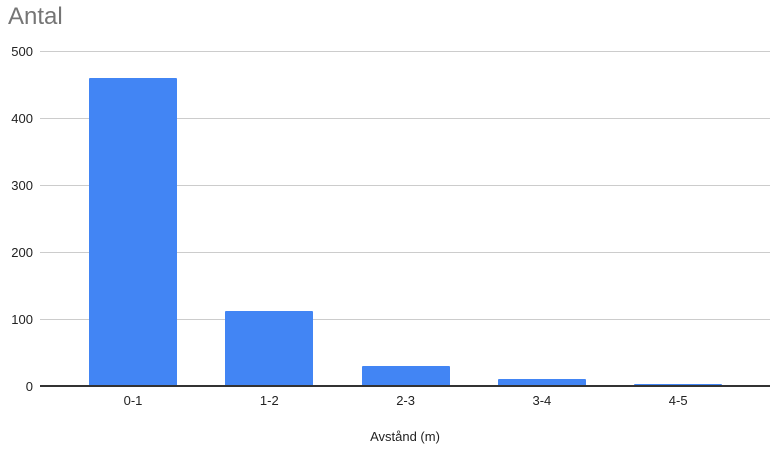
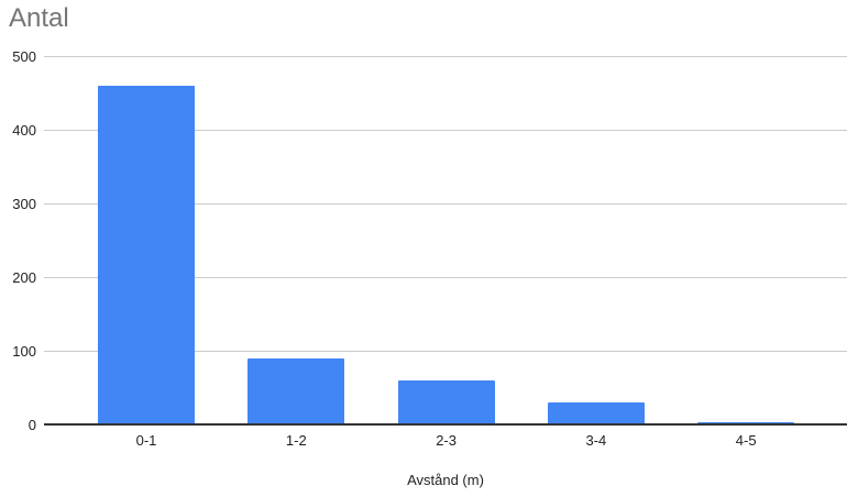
1-2: 110 -> 90
2-3: 30 -> 60
3-4: 10 -> 30
